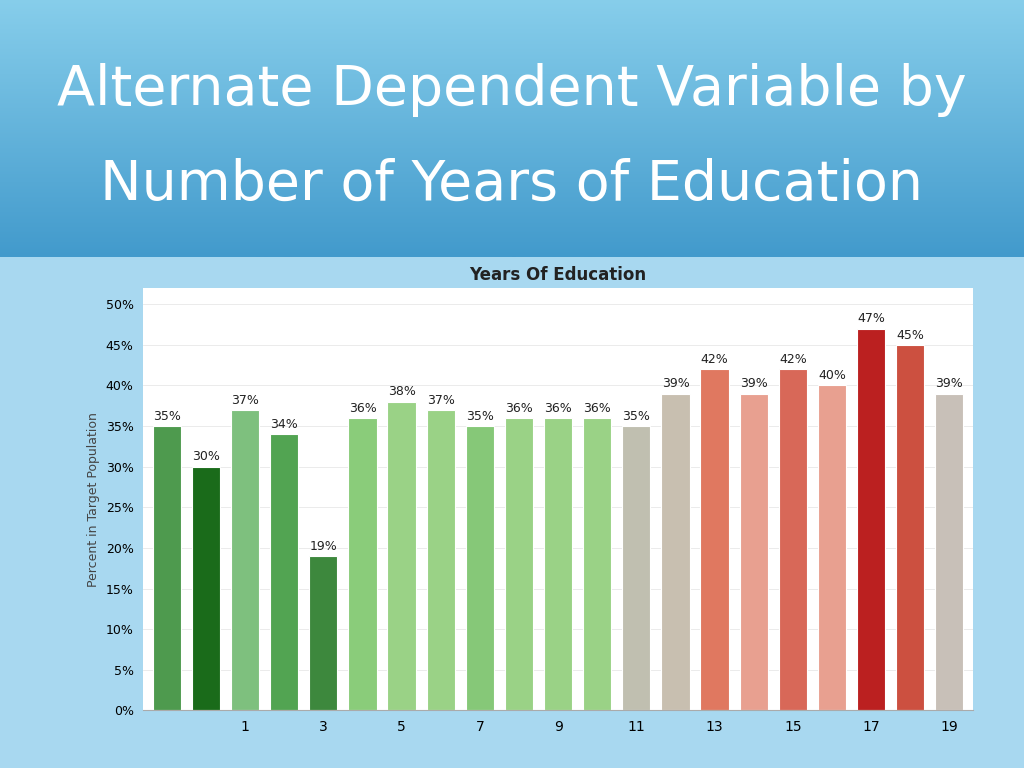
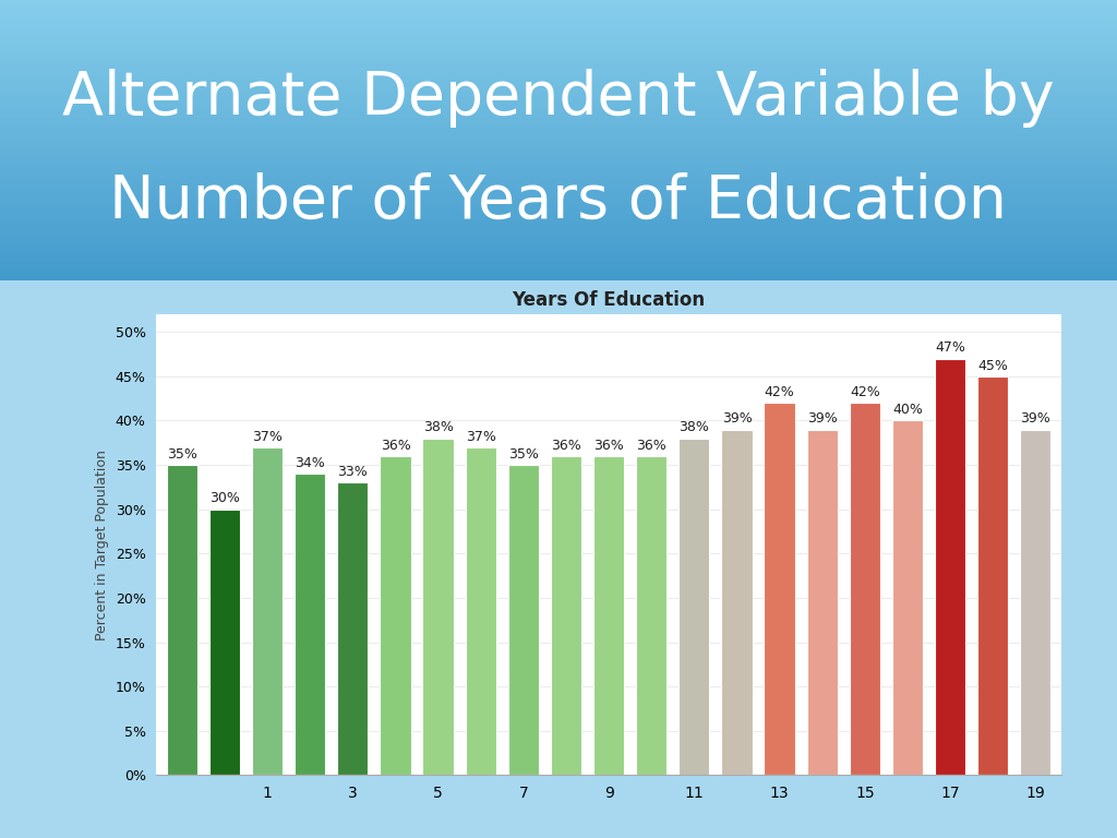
3: 19% -> 33%
11: 35% -> 38%
